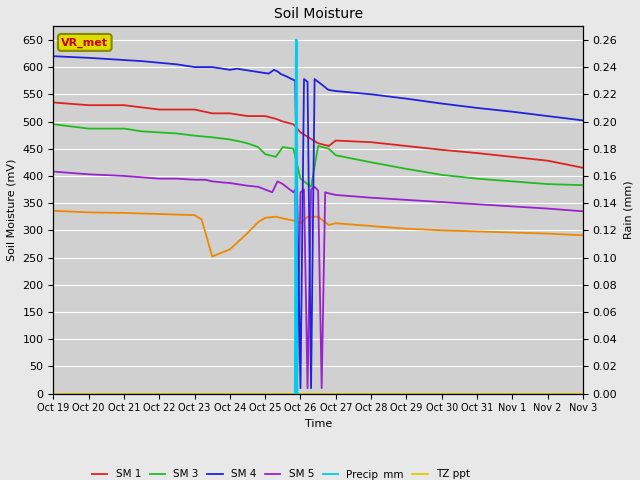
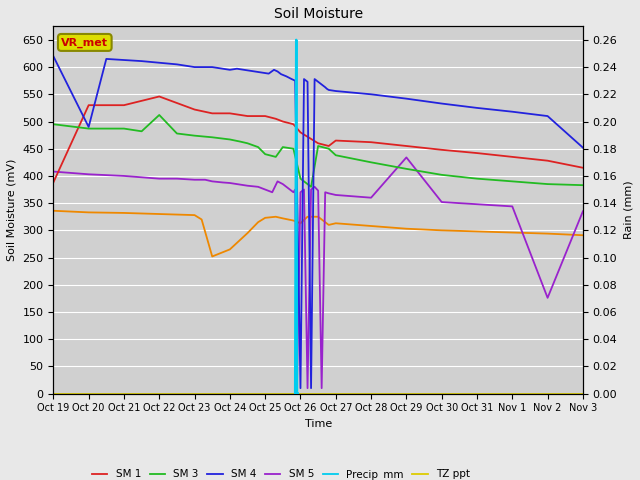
SM 1/Oct 19: 535 -> 388
SM 4/Oct 20: 617 -> 490
SM 1/Oct 22: 522 -> 546
SM 3/Oct 22: 480 -> 512
SM 5/Oct 29: 356 -> 434
SM 5/Nov 2: 340 -> 176
SM 4/Nov 3: 502 -> 452
